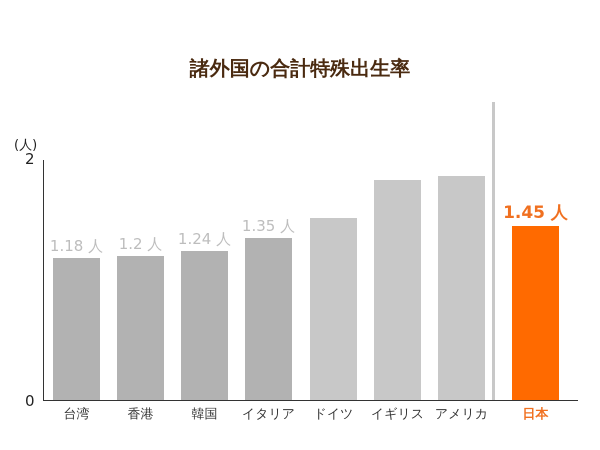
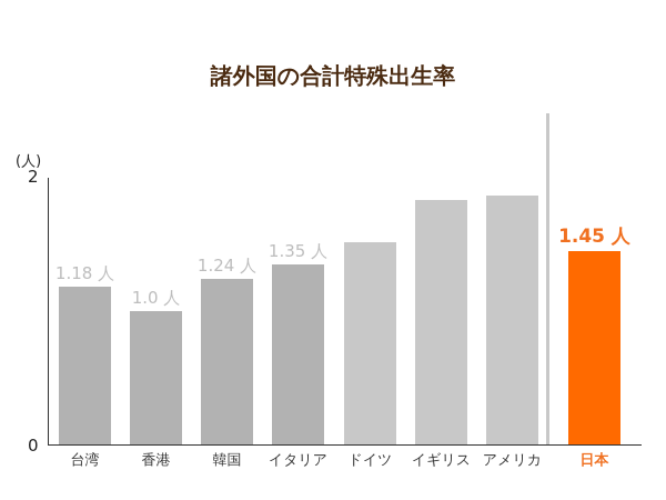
香港: 1.2 -> 1.0
